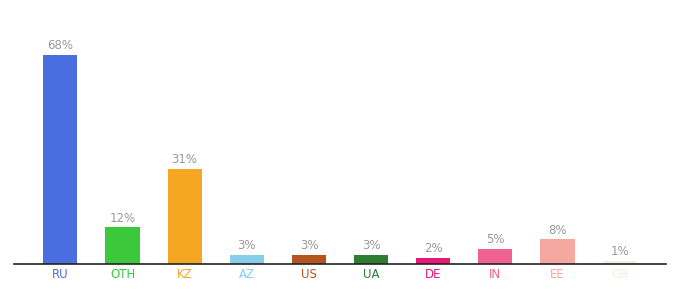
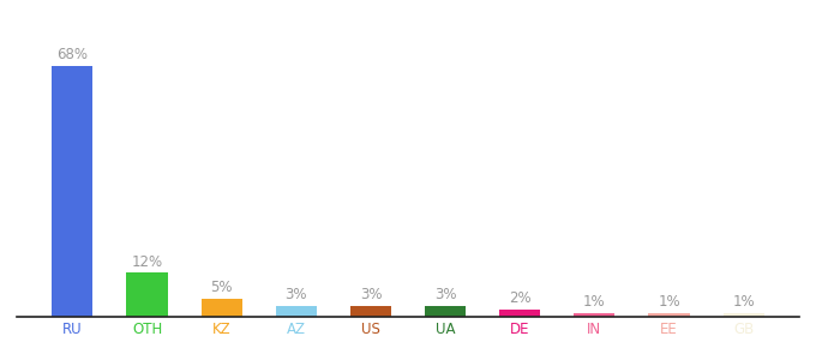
KZ: 31% -> 5%
IN: 5% -> 1%
EE: 8% -> 1%
